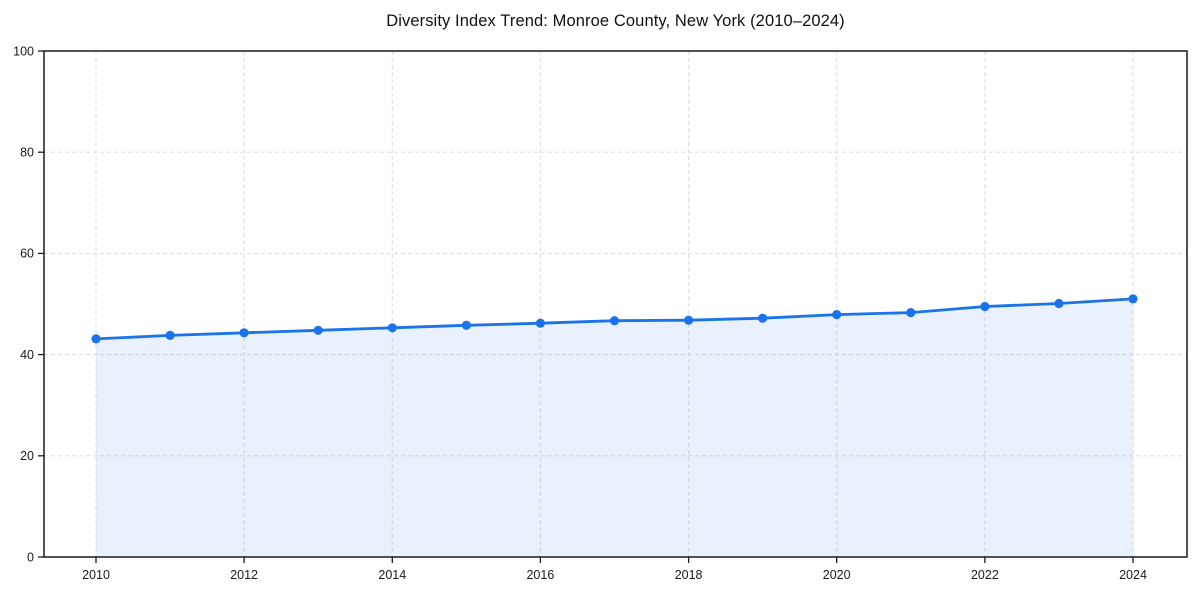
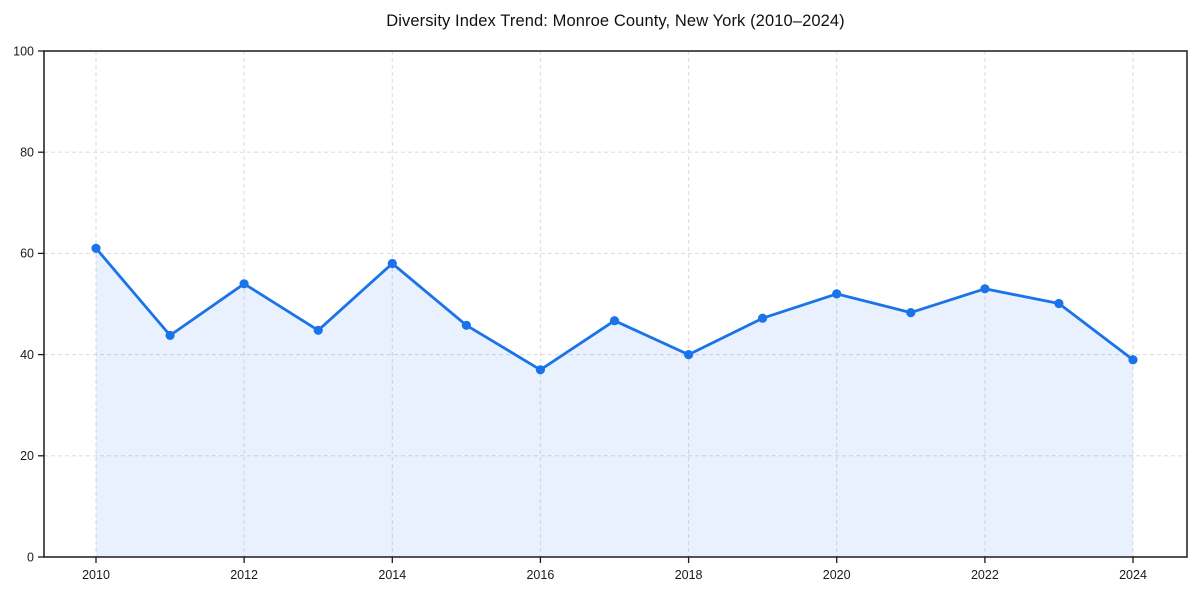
2010: 43 -> 61
2012: 44 -> 54
2014: 45 -> 58
2016: 46 -> 37
2018: 47 -> 40
2020: 48 -> 52
2022: 50 -> 53
2024: 51 -> 39
